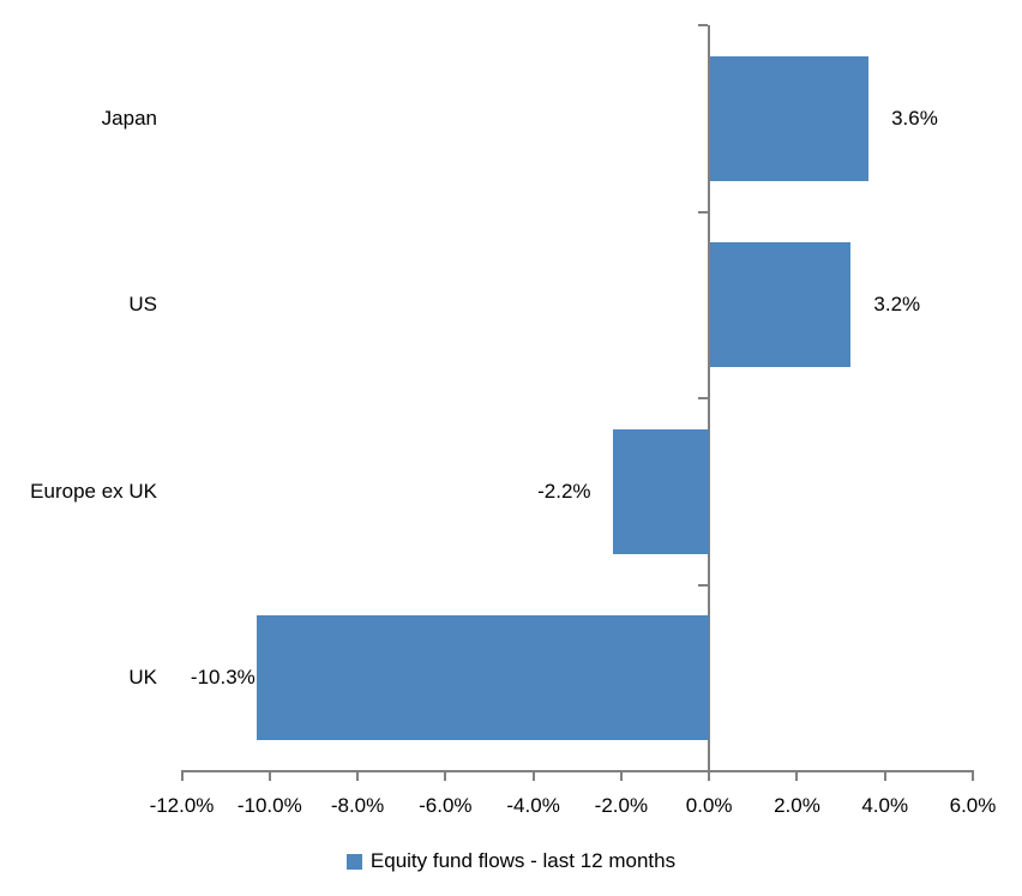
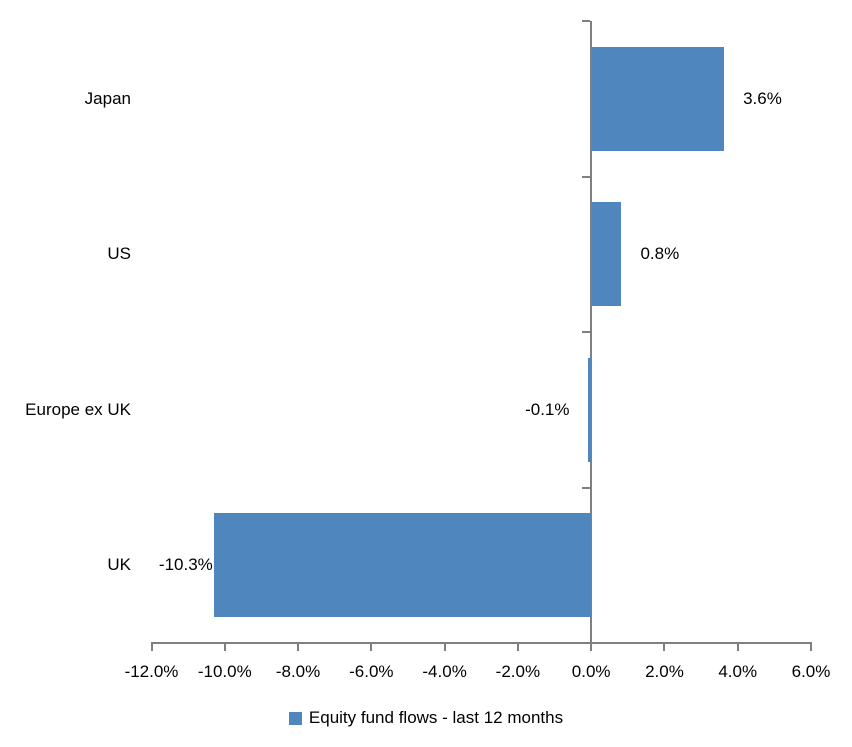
US: 3.2% -> 0.8%
Europe ex UK: -2.2% -> -0.1%
